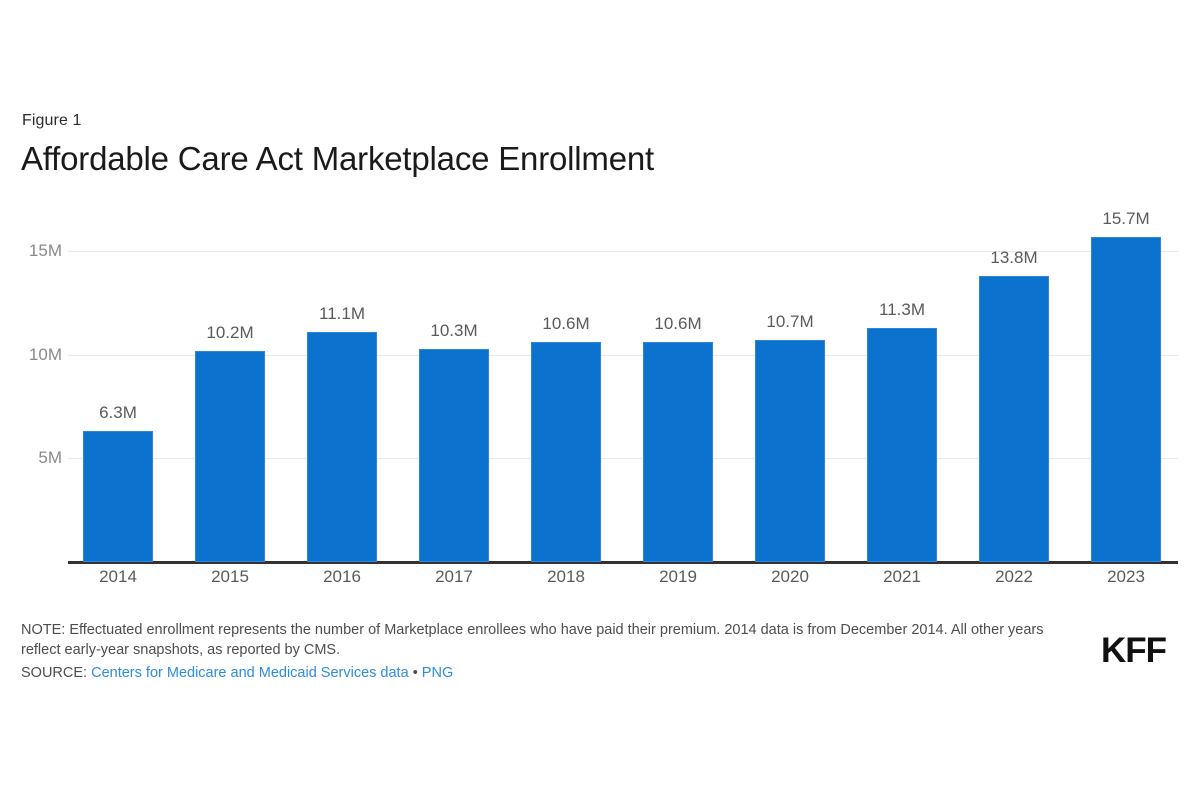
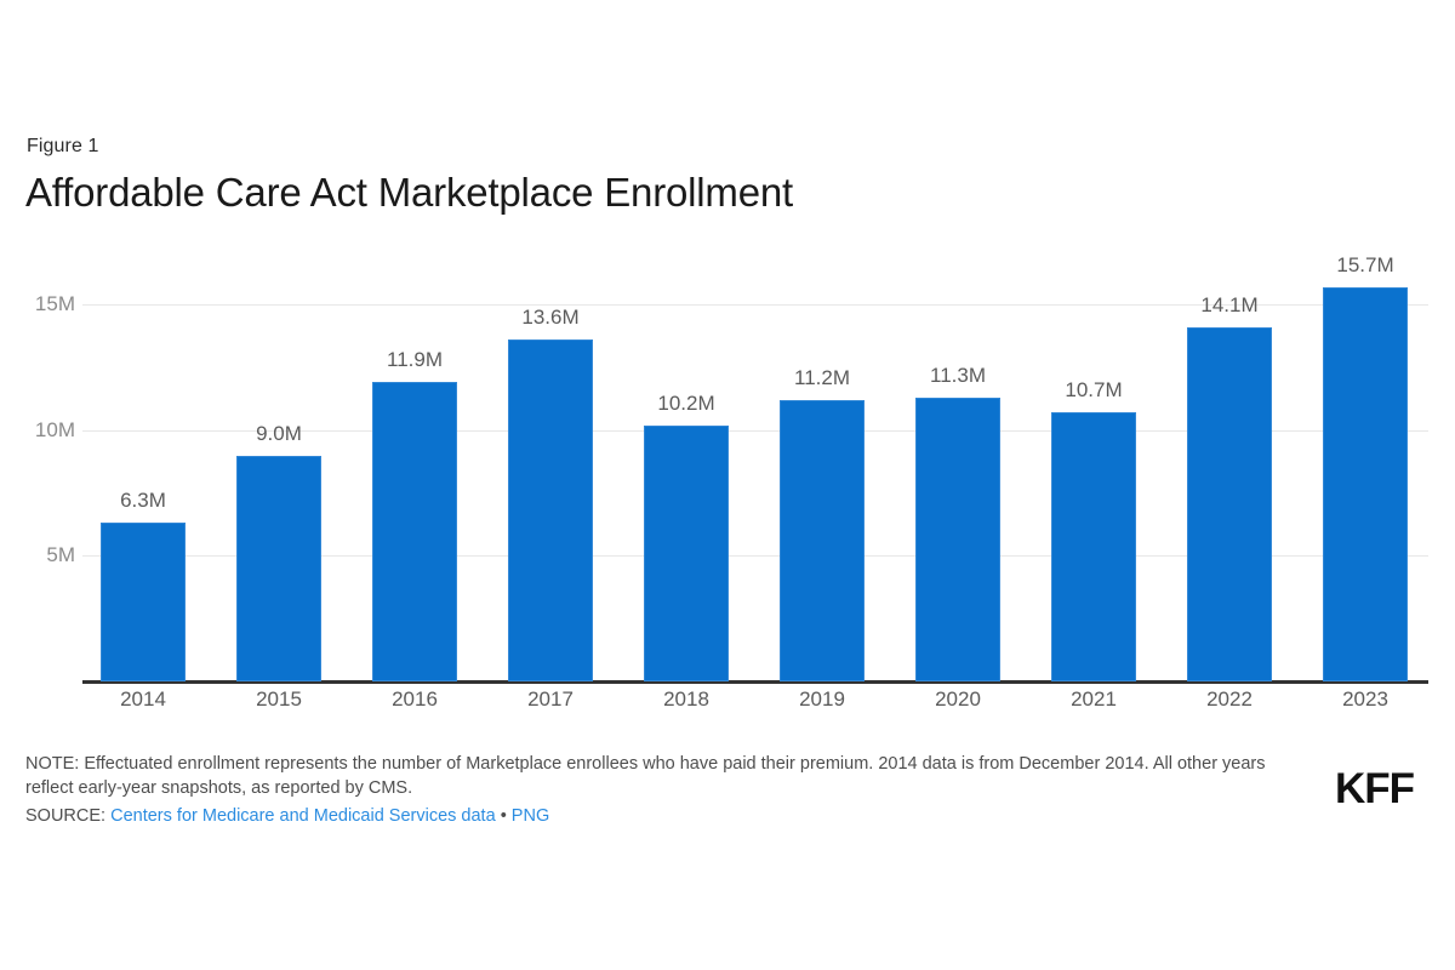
2015: 10.2M -> 9.0M
2016: 11.1M -> 11.9M
2017: 10.3M -> 13.6M
2018: 10.6M -> 10.2M
2019: 10.6M -> 11.2M
2020: 10.7M -> 11.3M
2021: 11.3M -> 10.7M
2022: 13.8M -> 14.1M
